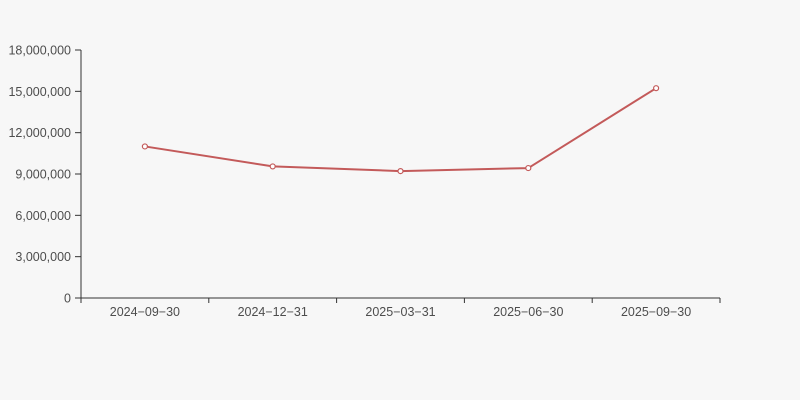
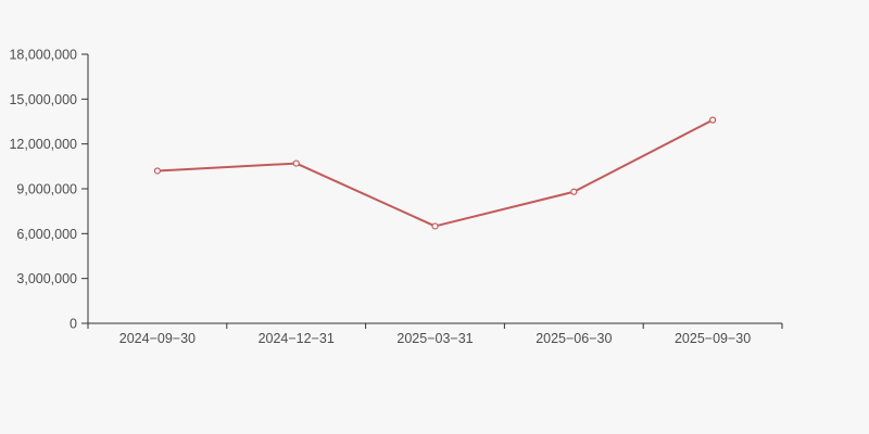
2024−09−30: 11000000 -> 10200000
2024−12−31: 9600000 -> 10700000
2025−03−31: 9200000 -> 6500000
2025−06−30: 9400000 -> 8800000
2025−09−30: 15200000 -> 13600000
